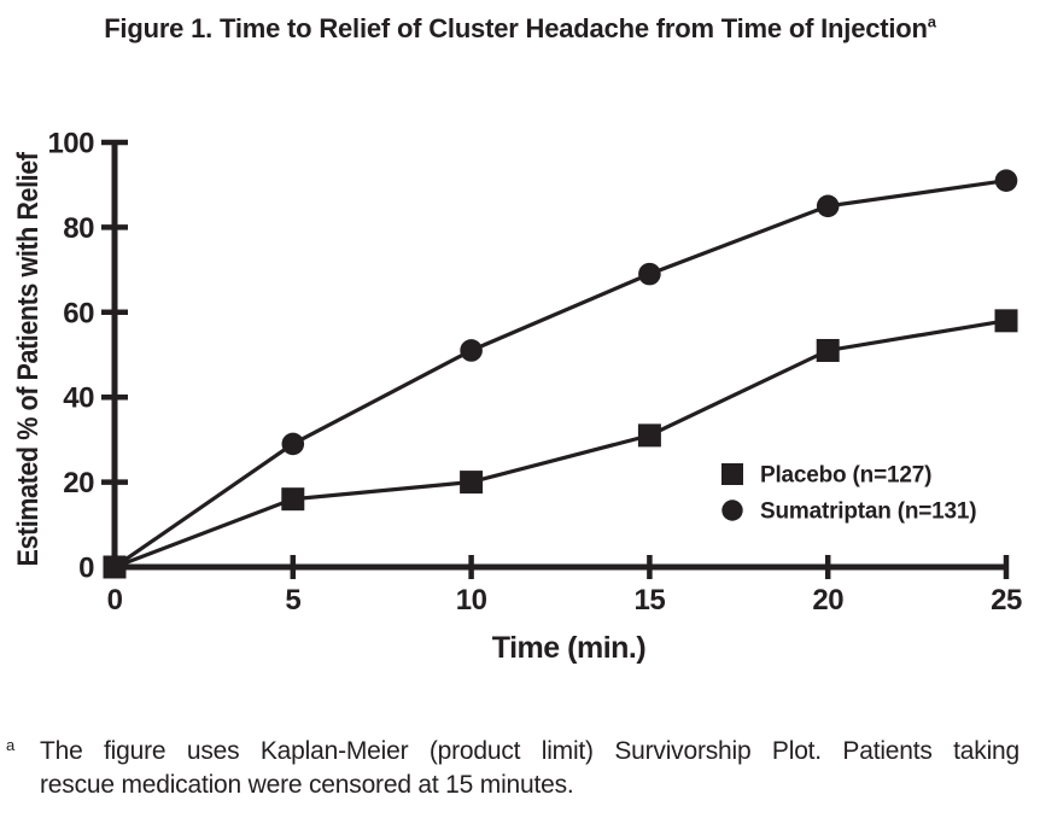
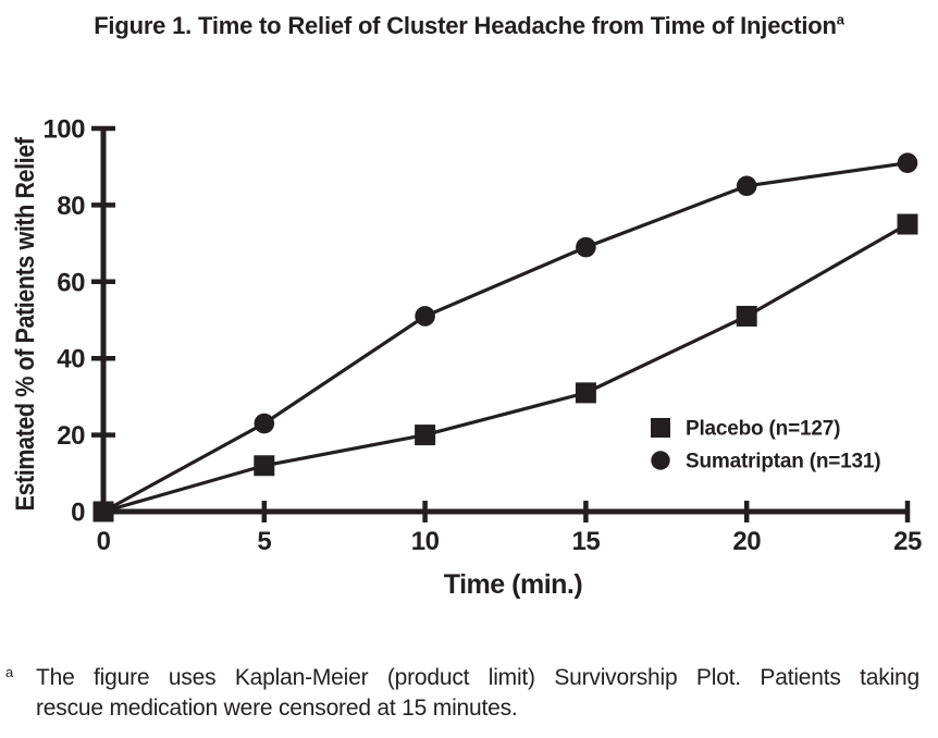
Placebo (n=127)/5: 16 -> 12
Sumatriptan (n=131)/5: 29 -> 23
Placebo (n=127)/25: 58 -> 75
